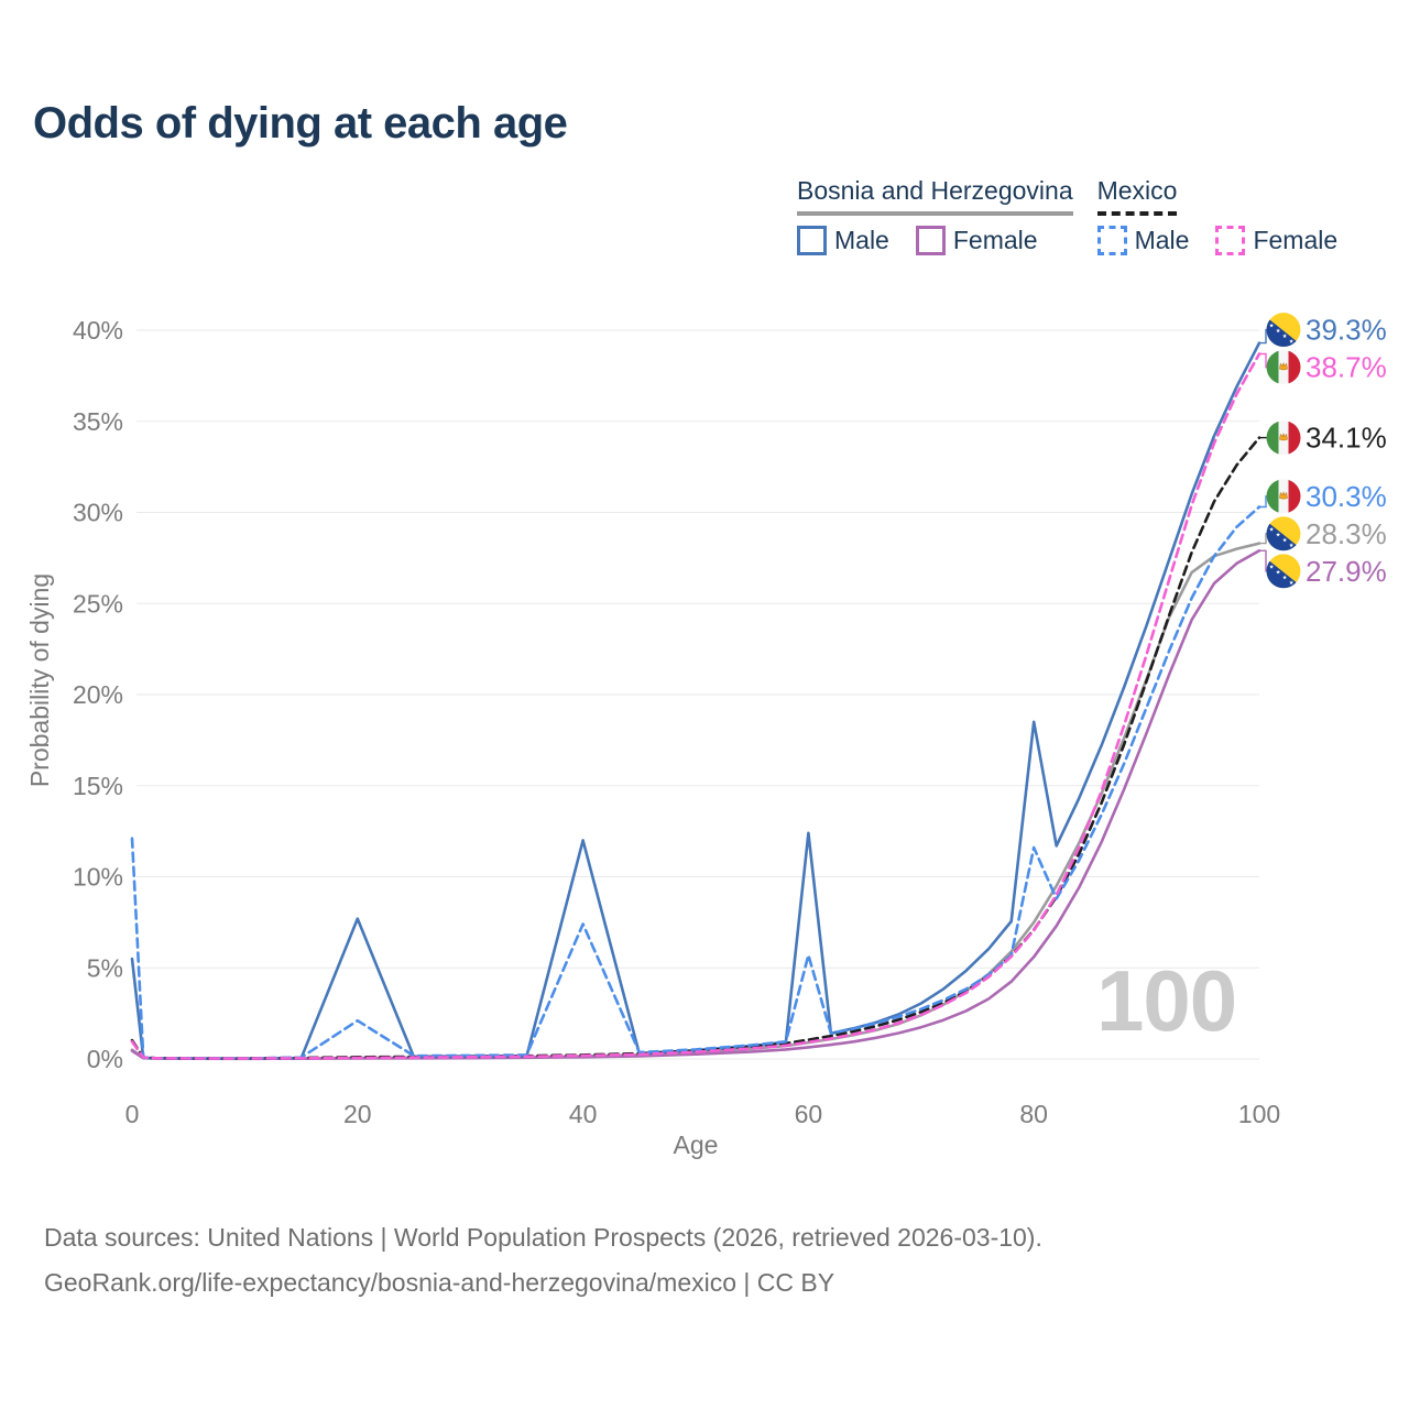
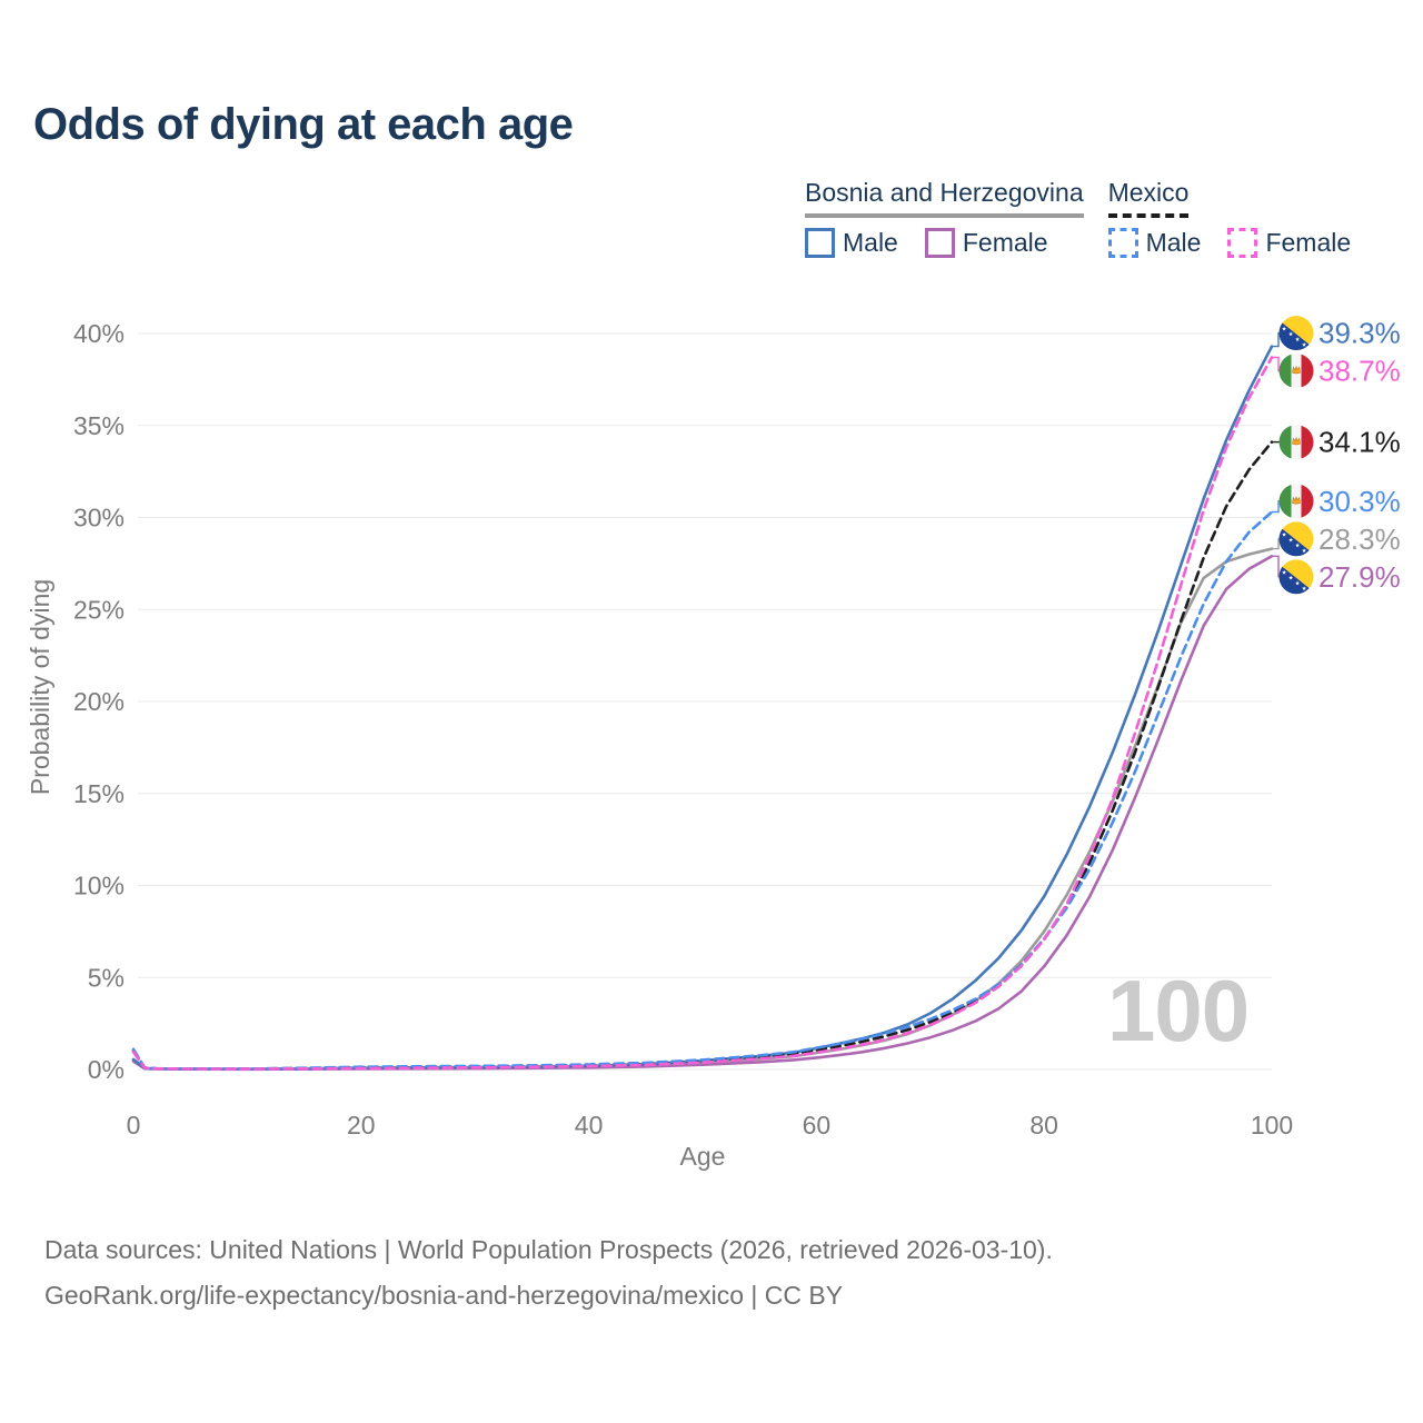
Bosnia and Herzegovina Male/0: 5.5% -> 0.6%
Mexico Male/0: 12.1% -> 1.1%
Bosnia and Herzegovina Male/20: 7.7% -> 0.1%
Mexico Male/20: 2.1% -> 0.1%
Bosnia and Herzegovina Male/40: 12.0% -> 0.2%
Mexico Male/40: 7.4% -> 0.3%
Bosnia and Herzegovina Male/60: 12.4% -> 1.1%
Mexico Male/60: 5.7% -> 1.2%
Bosnia and Herzegovina Male/80: 18.5% -> 9.4%
Mexico Male/80: 11.6% -> 7.1%
